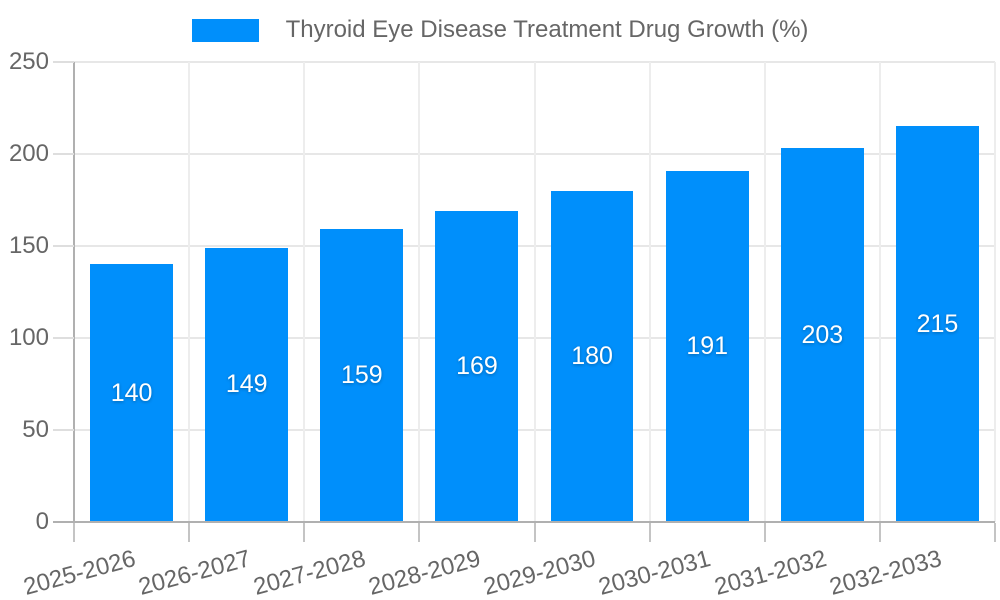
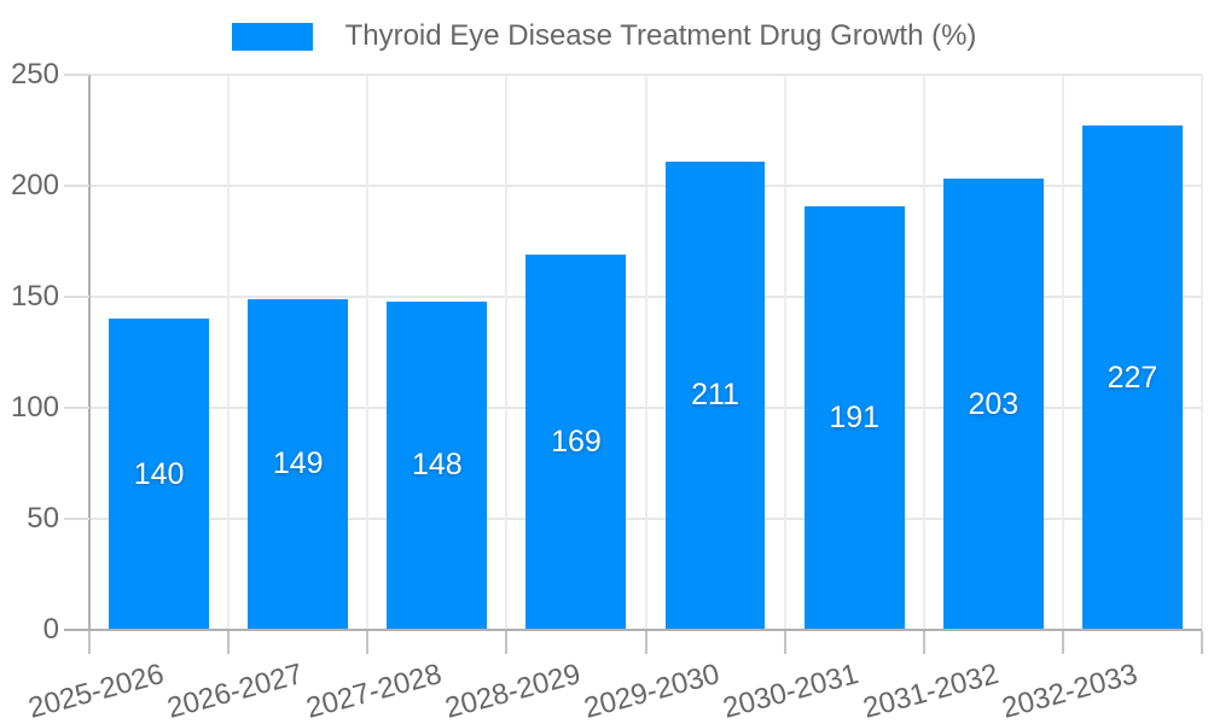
2027-2028: 159 -> 148
2029-2030: 180 -> 211
2032-2033: 215 -> 227
